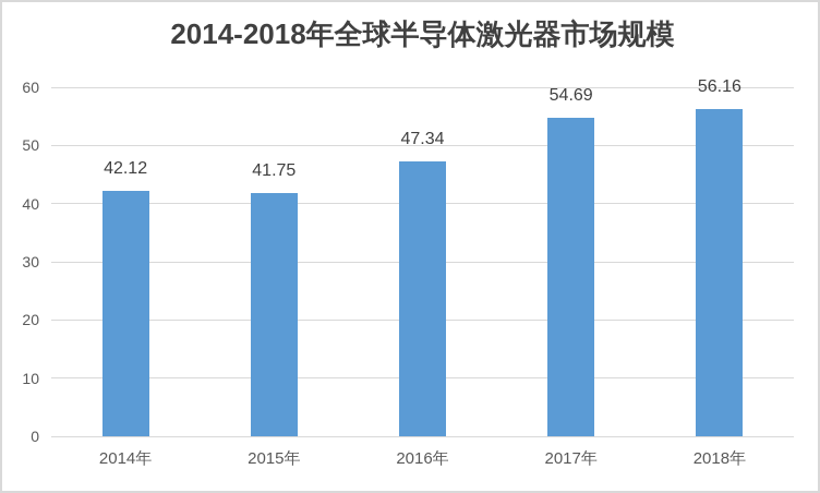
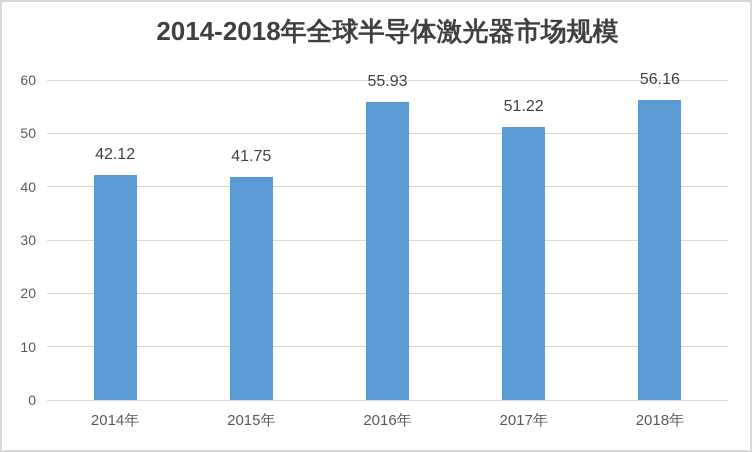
2016年: 47.34 -> 55.93
2017年: 54.69 -> 51.22
